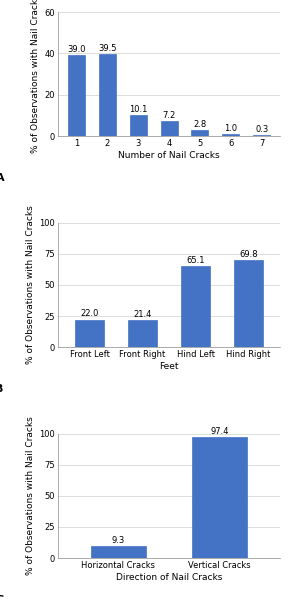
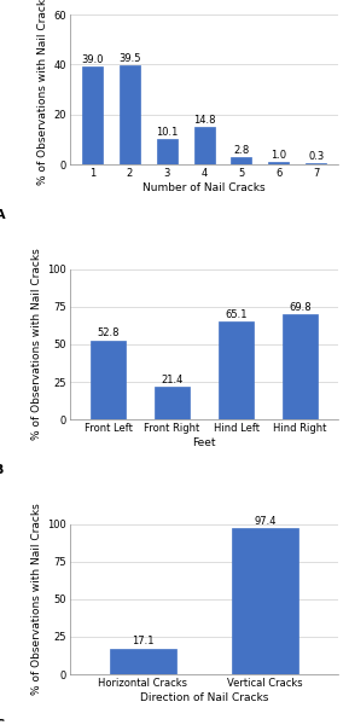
4: 7.2 -> 14.8
Front Left: 22.0 -> 52.8
Horizontal Cracks: 9.3 -> 17.1
